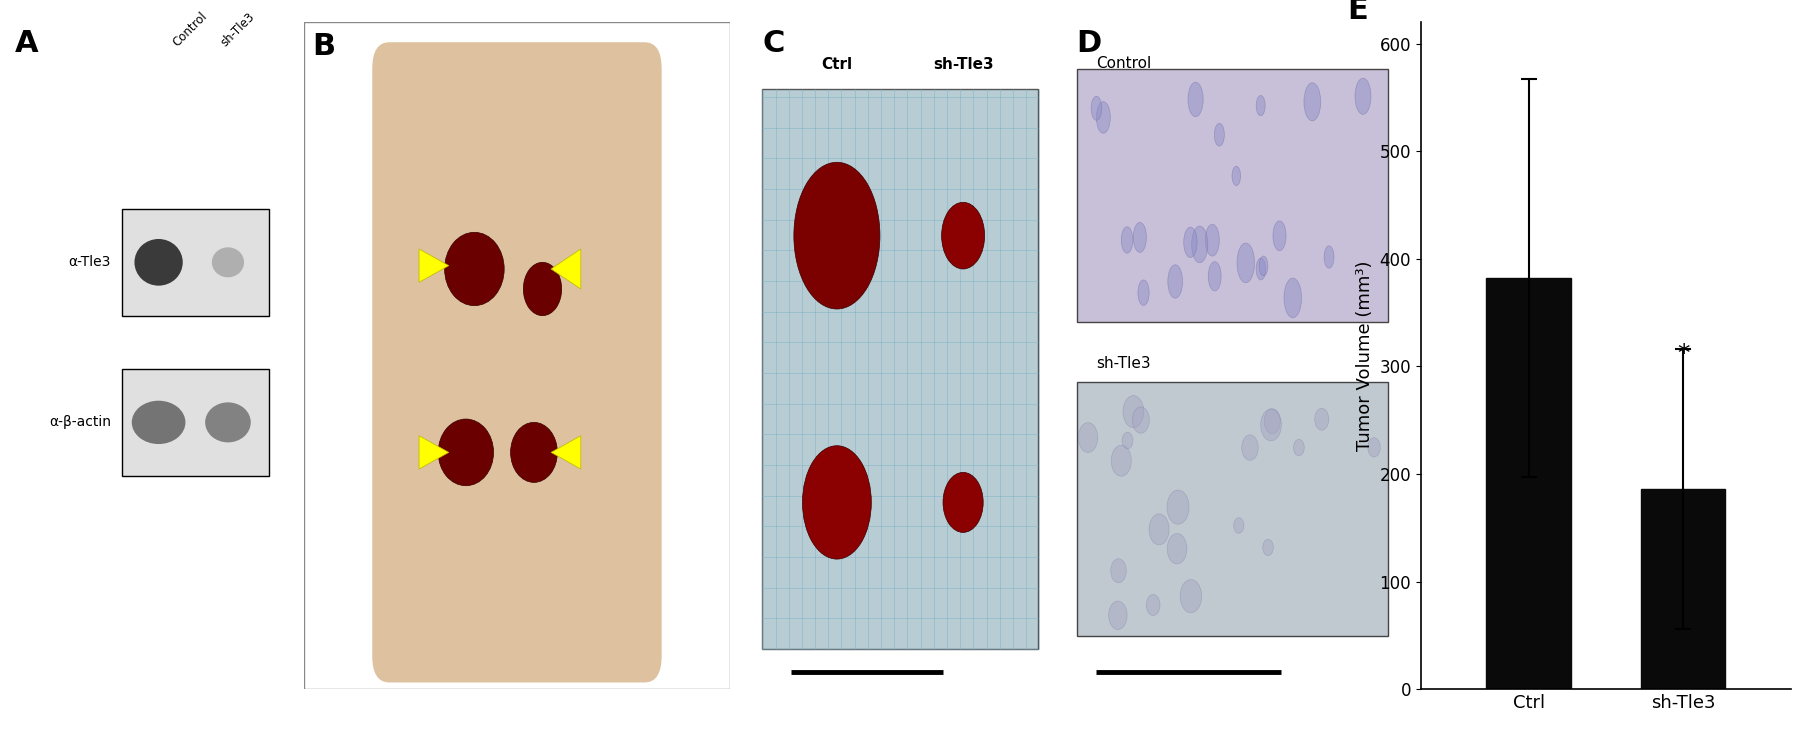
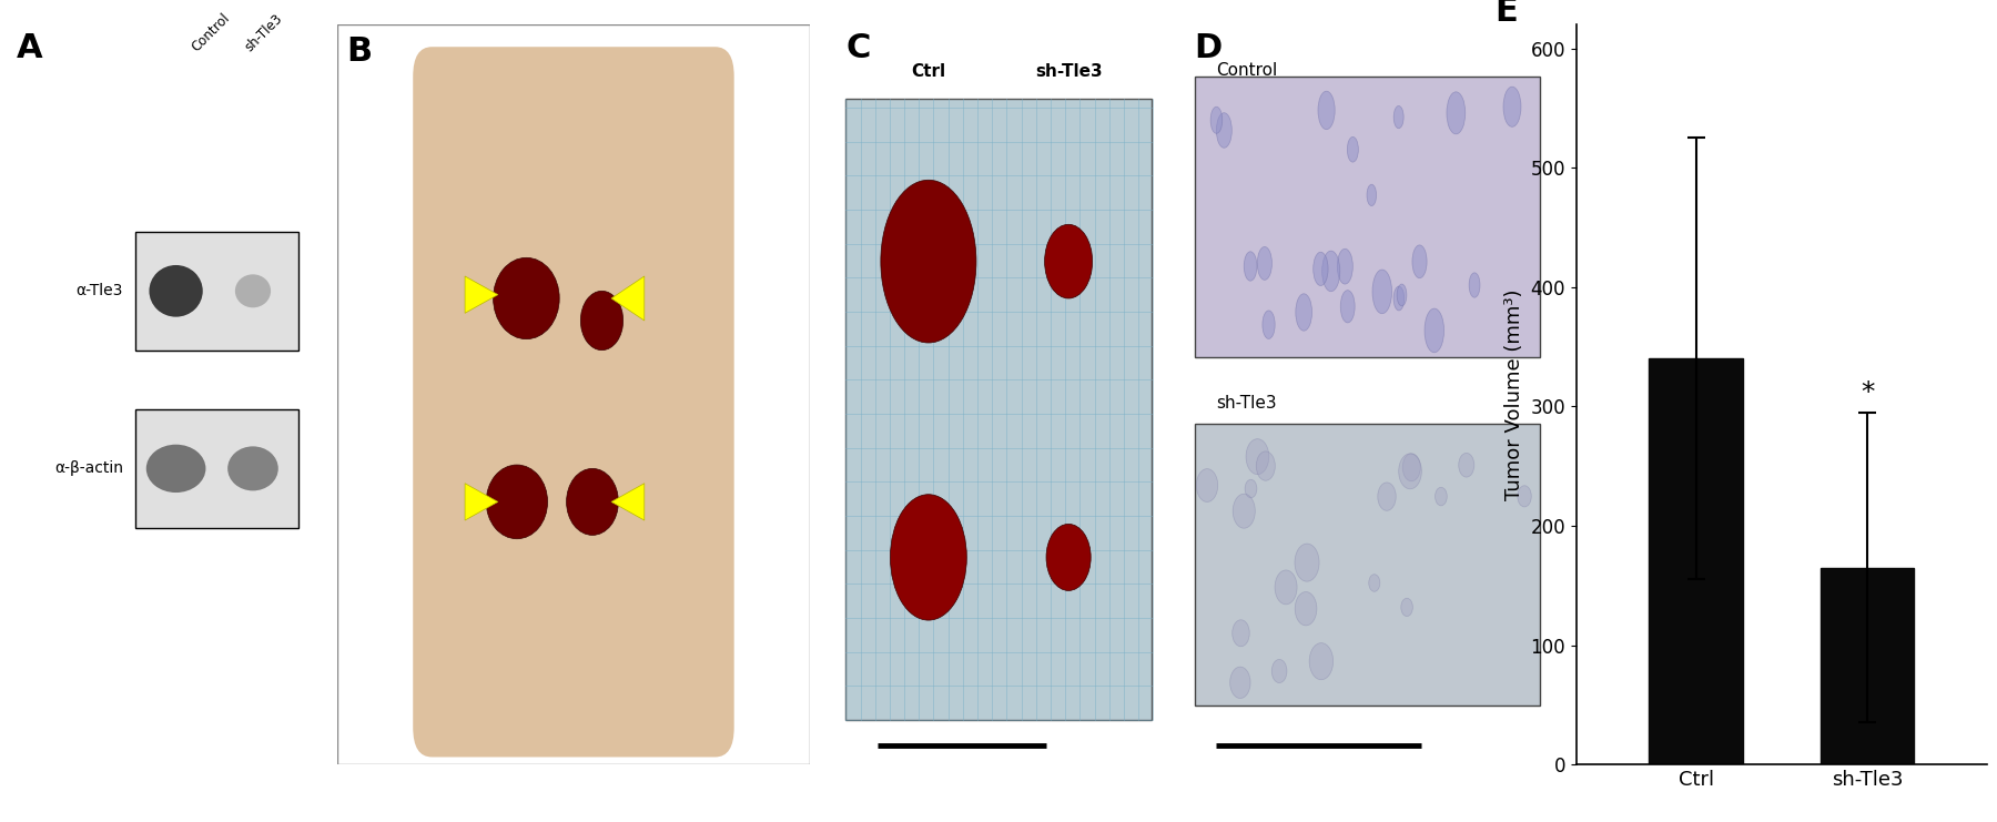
Ctrl: 382 -> 340
sh-Tle3: 186 -> 165
